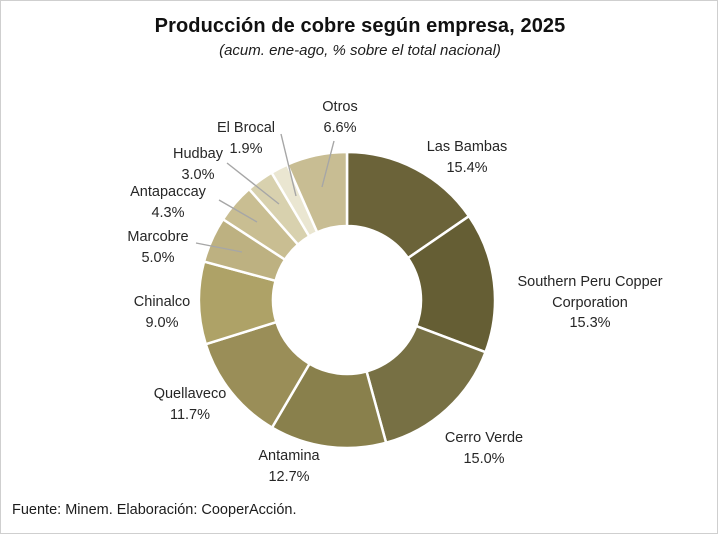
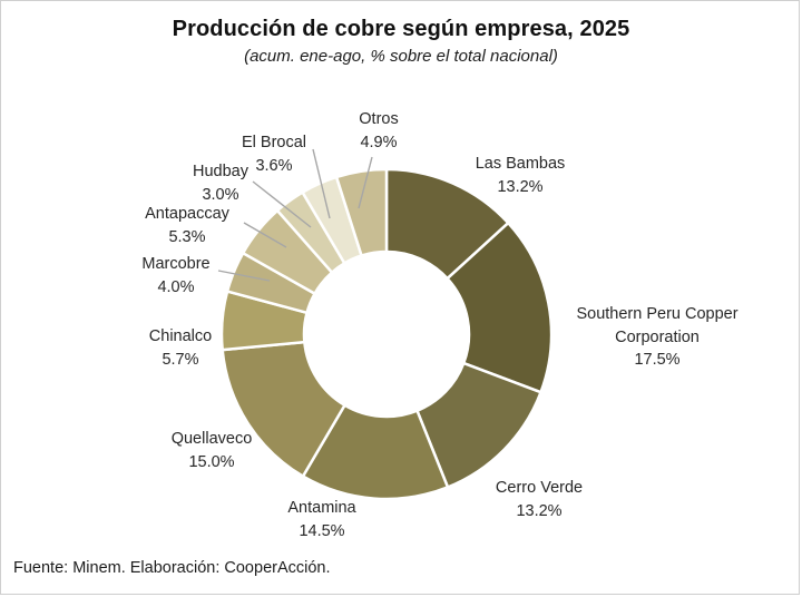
Las Bambas: 15.4% -> 13.2%
Southern Peru Copper Corporation: 15.3% -> 17.5%
Cerro Verde: 15.0% -> 13.2%
Antamina: 12.7% -> 14.5%
Quellaveco: 11.7% -> 15.0%
Chinalco: 9.0% -> 5.7%
Marcobre: 5.0% -> 4.0%
Antapaccay: 4.3% -> 5.3%
El Brocal: 1.9% -> 3.6%
Otros: 6.6% -> 4.9%
